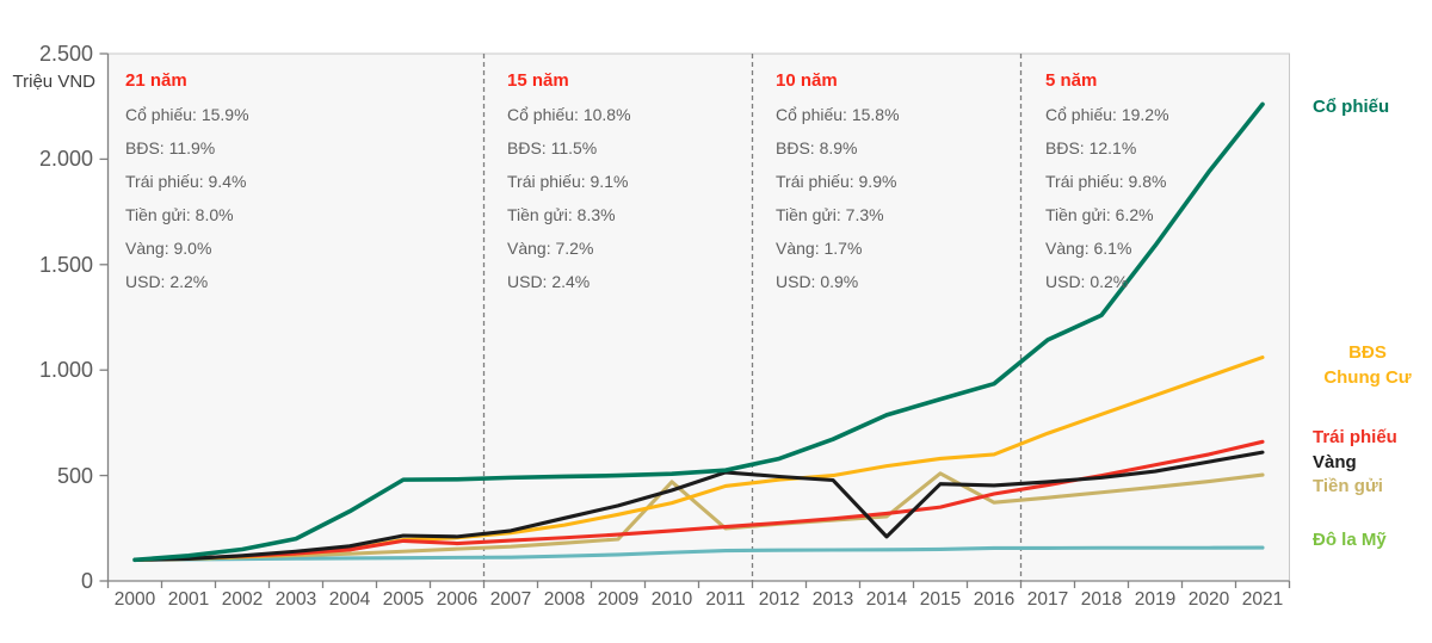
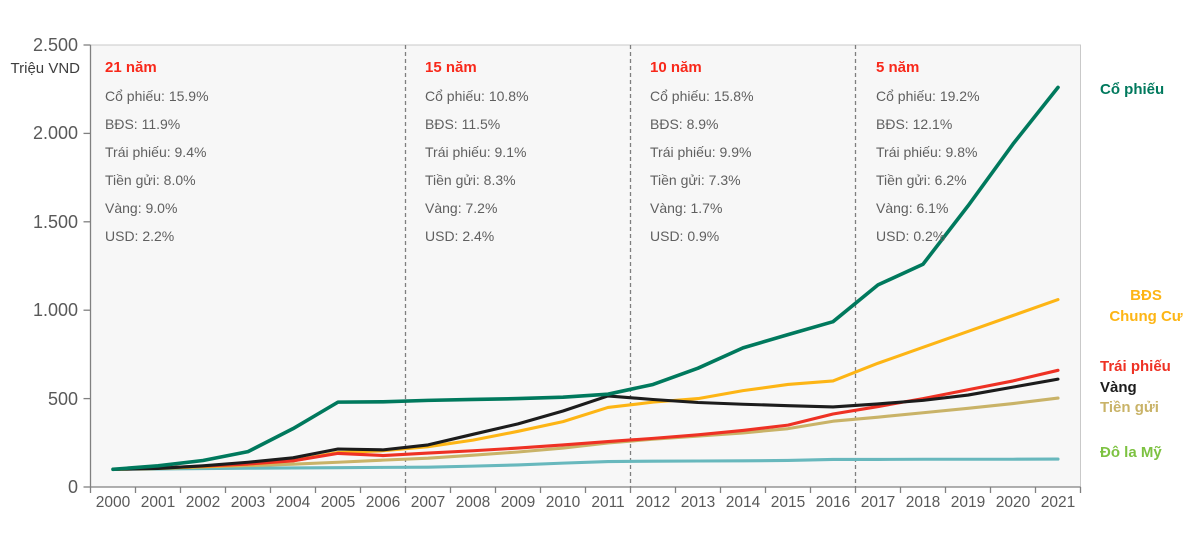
Tiền gửi/2010: 470 -> 220
Vàng/2014: 210 -> 470
Tiền gửi/2015: 510 -> 330
